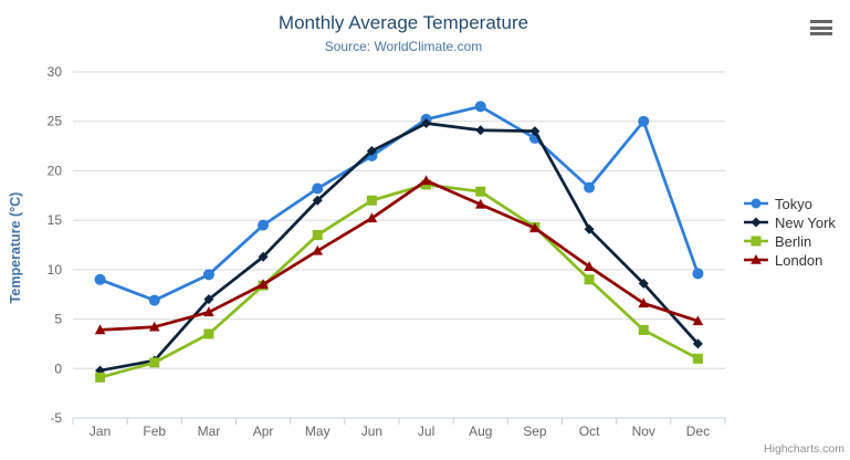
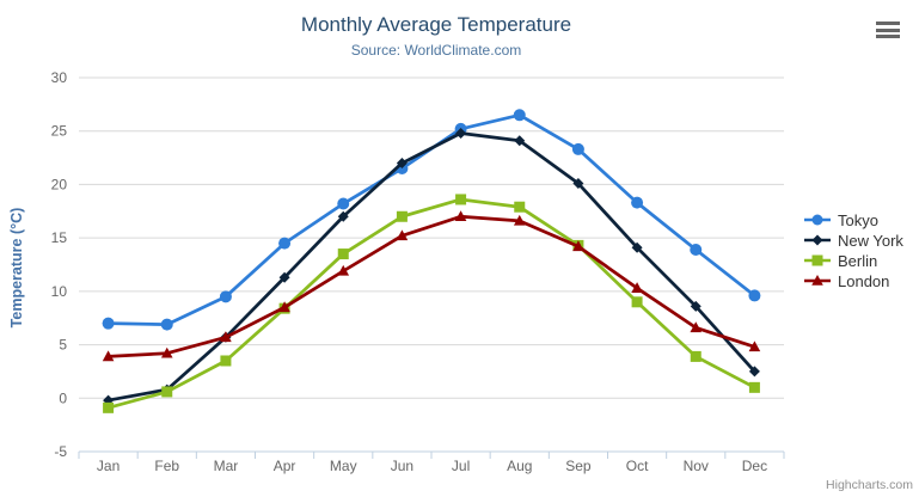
Tokyo/Jan: 9 -> 7
New York/Mar: 7 -> 6
London/Jul: 19 -> 17
New York/Sep: 24 -> 20
Tokyo/Nov: 25 -> 14
